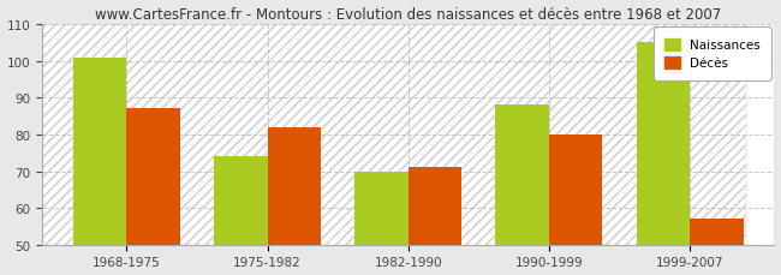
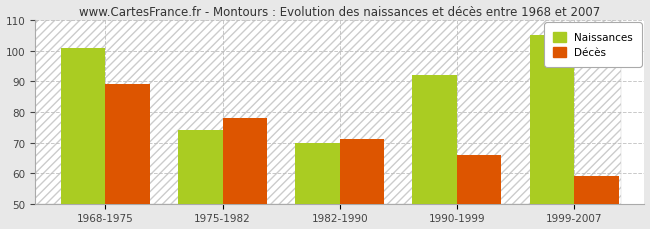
Décès/1968-1975: 87 -> 89
Décès/1975-1982: 82 -> 78
Naissances/1990-1999: 88 -> 92
Décès/1990-1999: 80 -> 66
Décès/1999-2007: 57 -> 59
